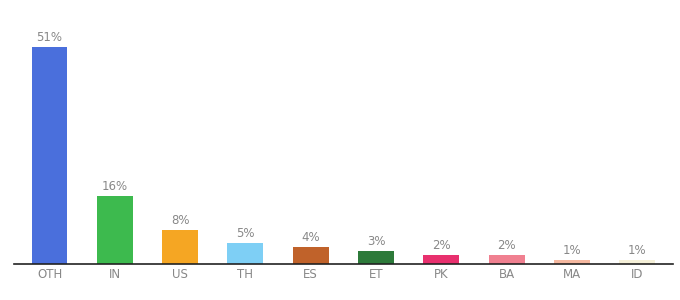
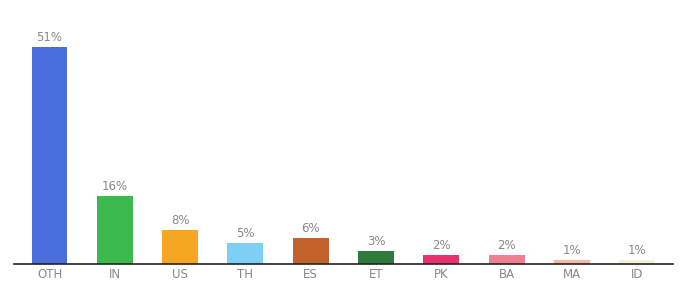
ES: 4% -> 6%
